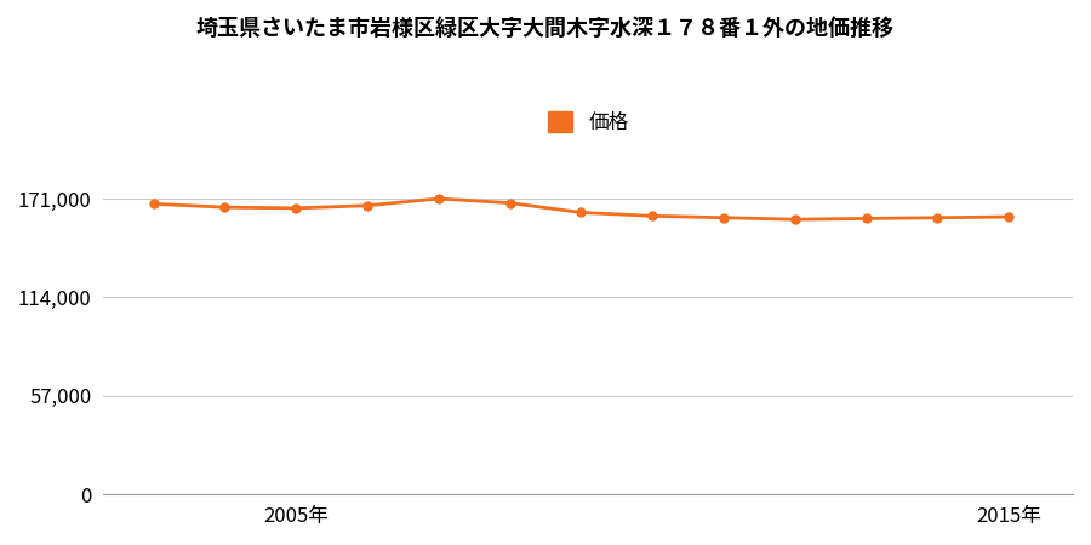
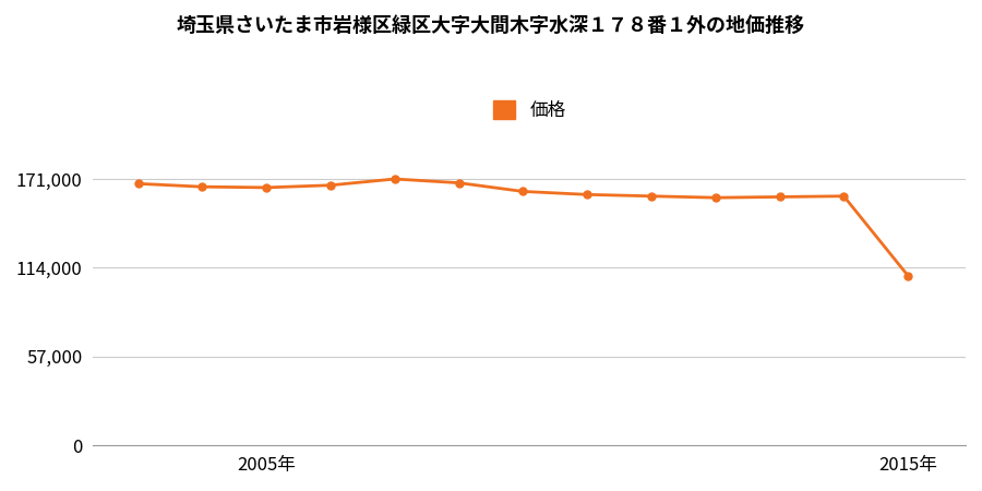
2015年: 160,000 -> 109,000
